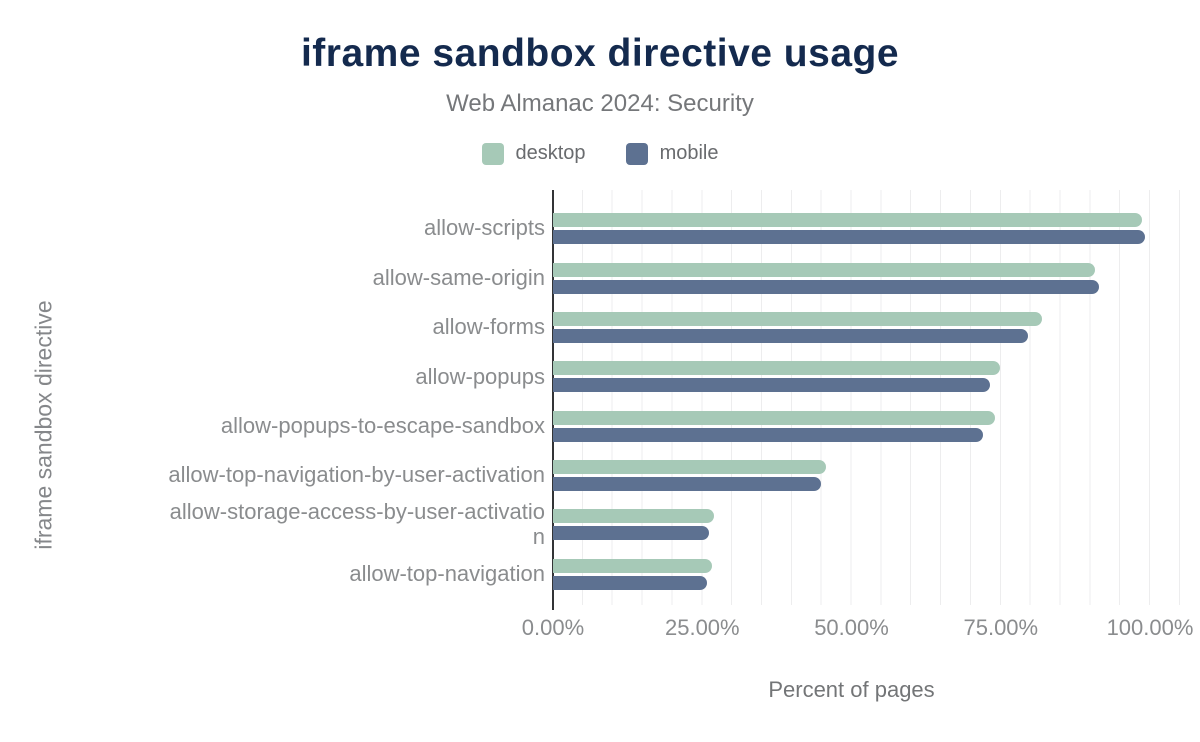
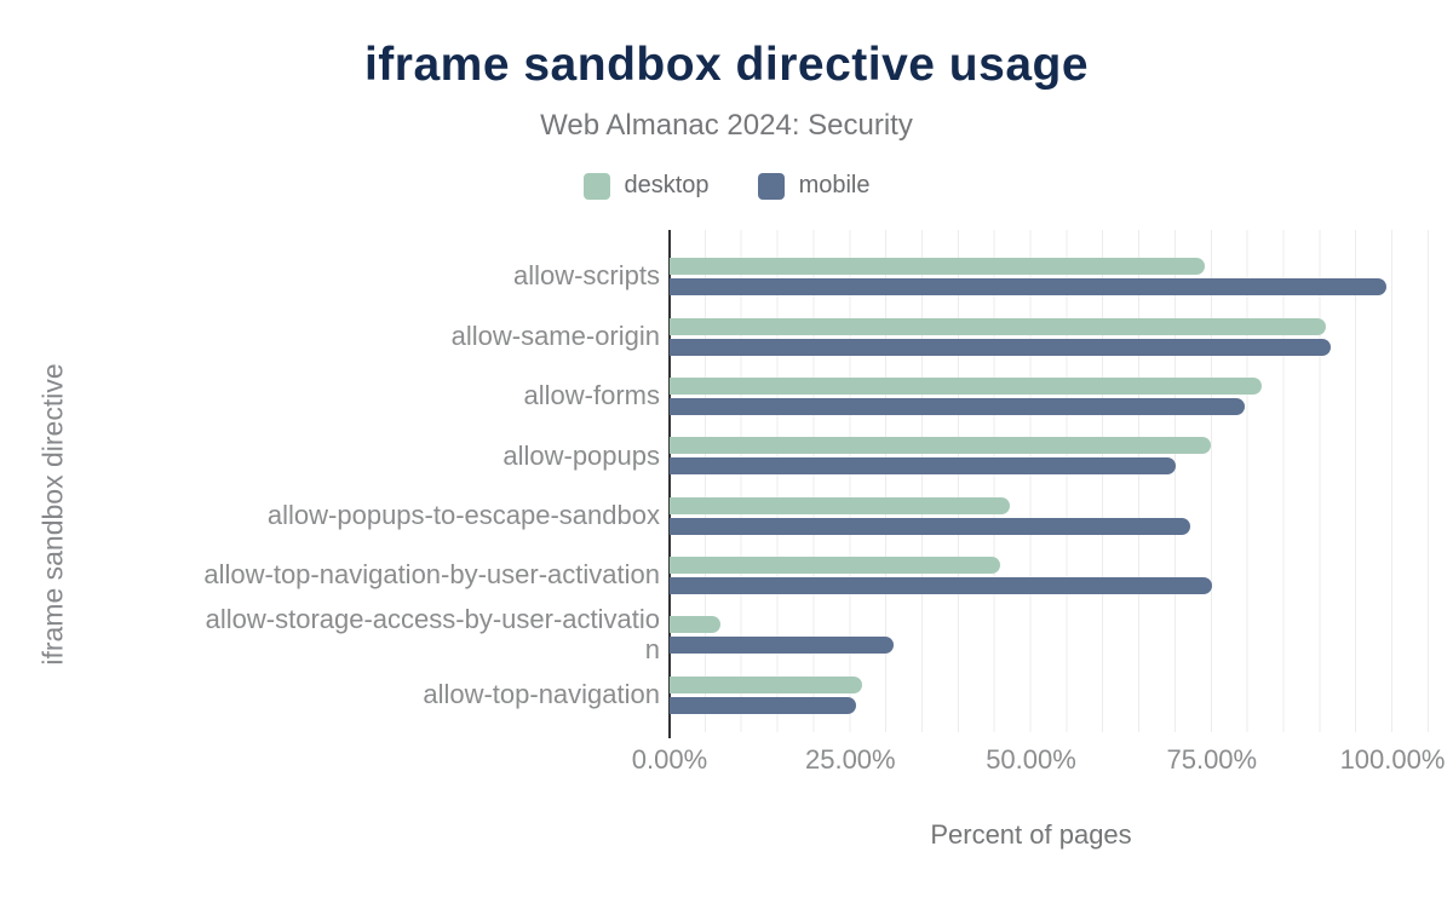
desktop/allow-scripts: 99% -> 74%
mobile/allow-popups: 73% -> 70%
desktop/allow-popups-to-escape-sandbox: 74% -> 47%
mobile/allow-top-navigation-by-user-activation: 45% -> 75%
desktop/allow-storage-access-by-user-activation: 27% -> 7%
mobile/allow-storage-access-by-user-activation: 26% -> 31%
